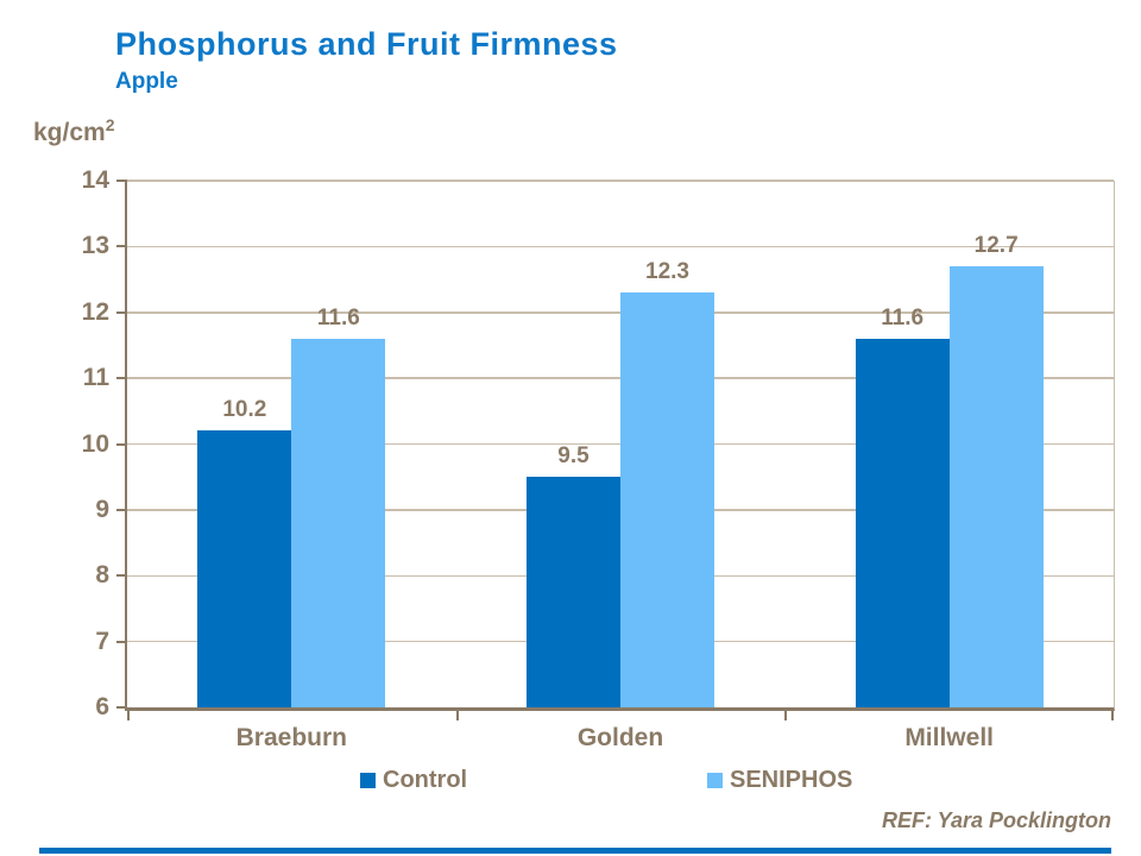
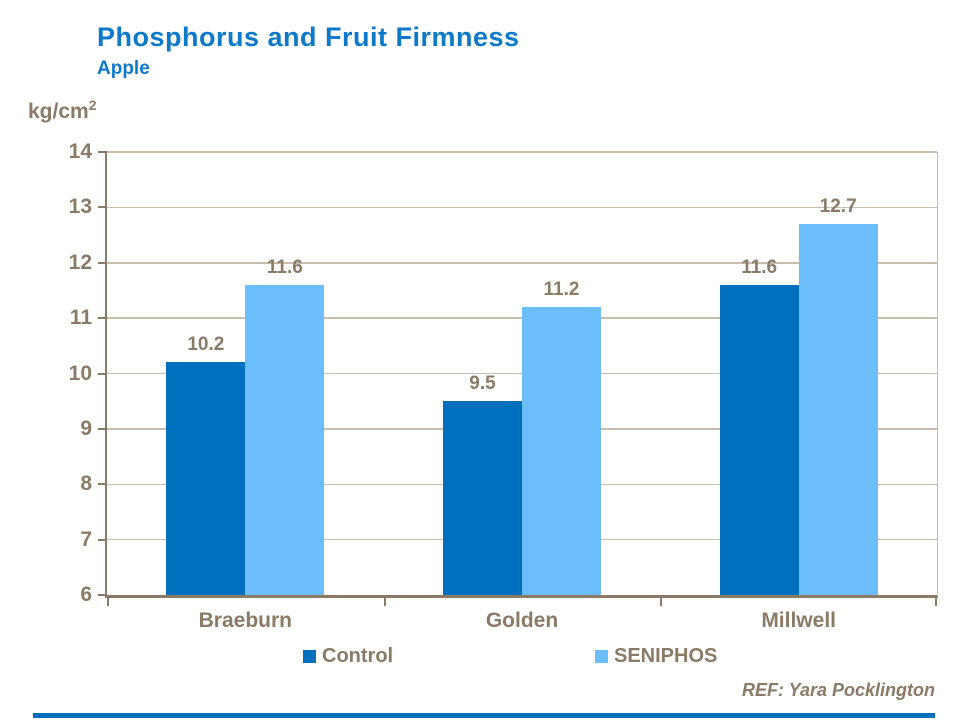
SENIPHOS/Golden: 12.3 -> 11.2
